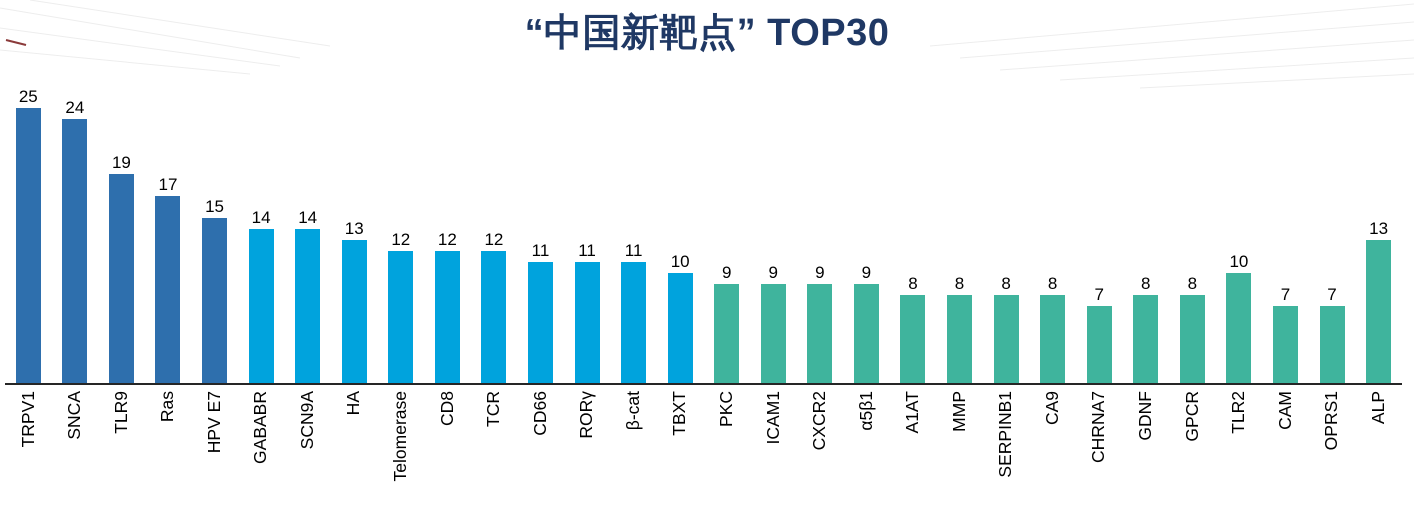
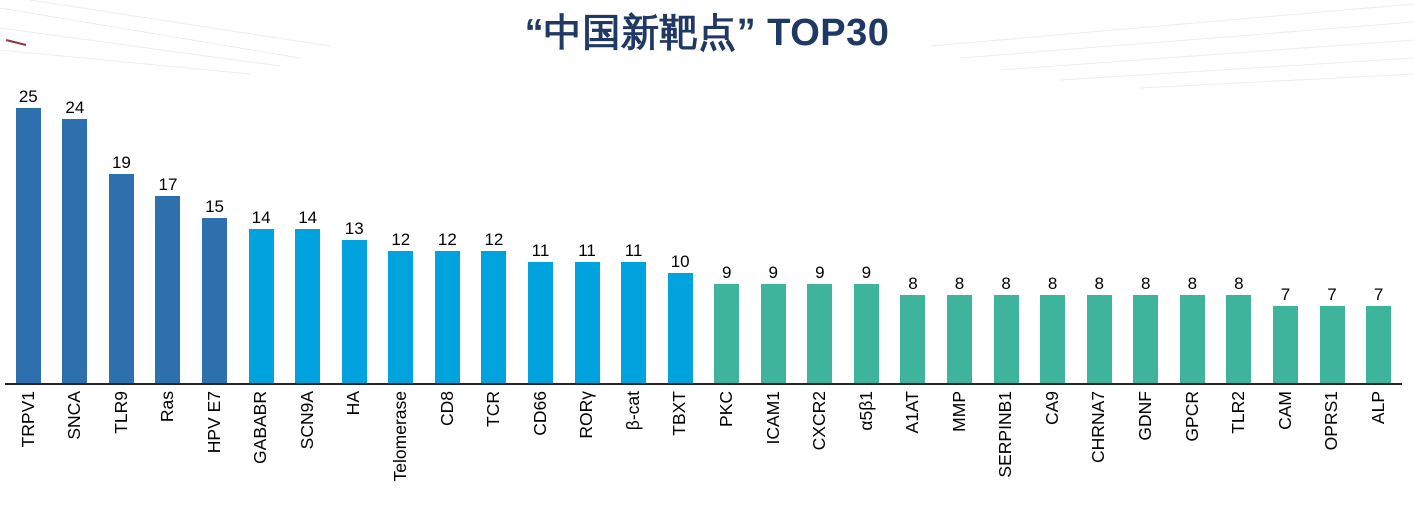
CHRNA7: 7 -> 8
TLR2: 10 -> 8
ALP: 13 -> 7
